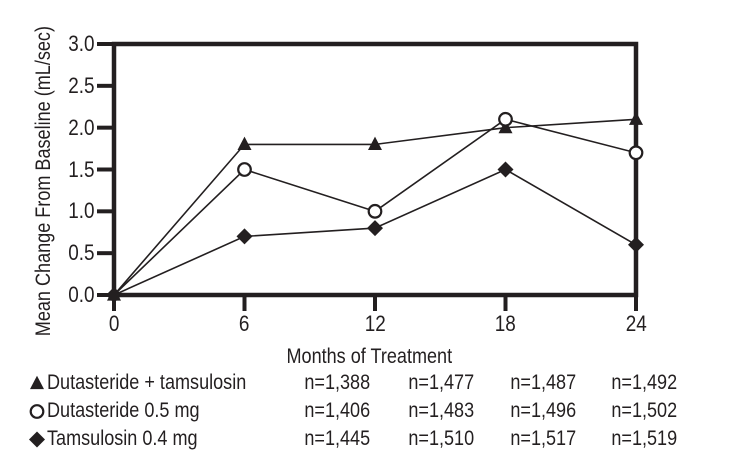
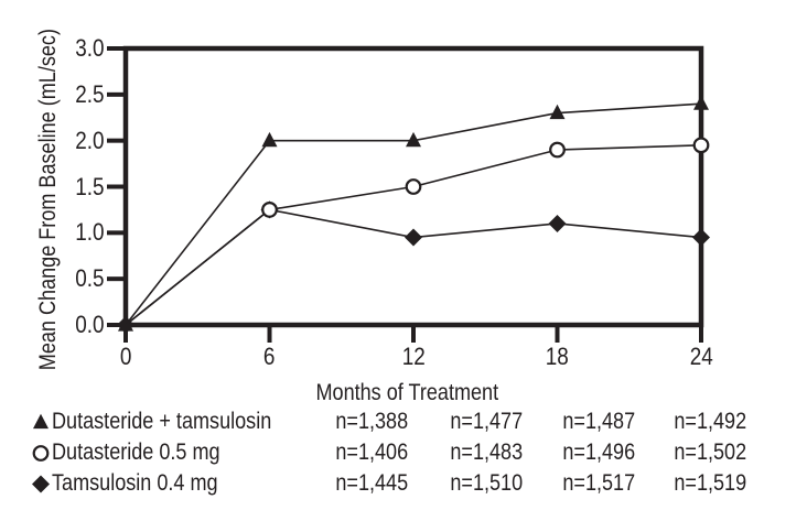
Dutasteride + tamsulosin/6: 1.8 -> 2.0
Dutasteride 0.5 mg/6: 1.5 -> 1.2
Tamsulosin 0.4 mg/6: 0.7 -> 1.2
Dutasteride + tamsulosin/12: 1.8 -> 2.0
Dutasteride 0.5 mg/12: 1.0 -> 1.5
Tamsulosin 0.4 mg/12: 0.8 -> 0.9
Dutasteride + tamsulosin/18: 2.0 -> 2.3
Dutasteride 0.5 mg/18: 2.1 -> 1.9
Tamsulosin 0.4 mg/18: 1.5 -> 1.1
Dutasteride + tamsulosin/24: 2.1 -> 2.4
Dutasteride 0.5 mg/24: 1.7 -> 1.9
Tamsulosin 0.4 mg/24: 0.6 -> 0.9
